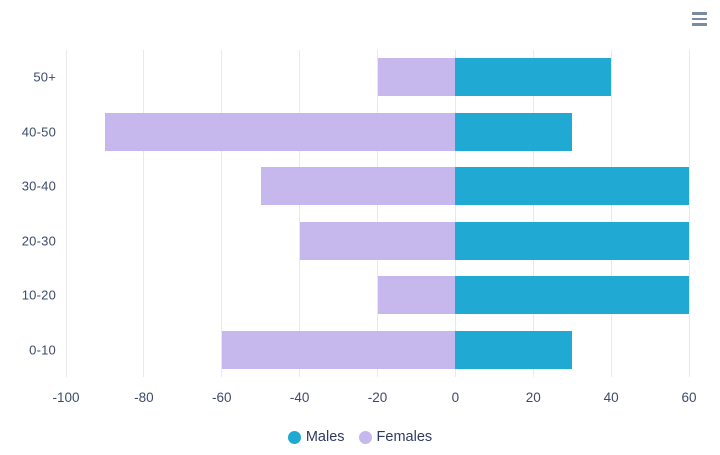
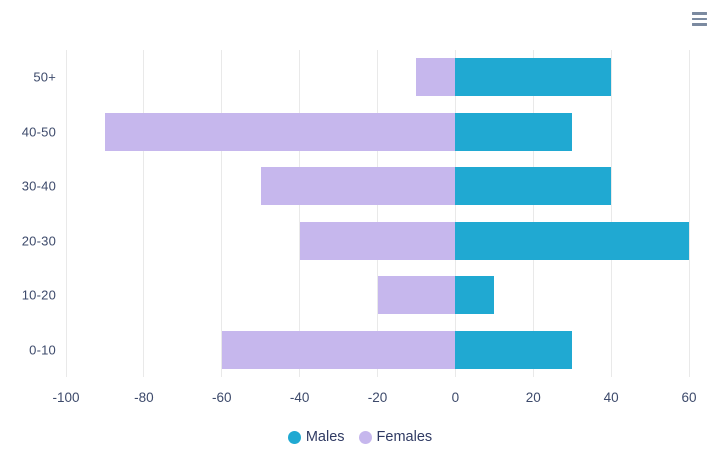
Females/50+: -20 -> -10
Males/30-40: 60 -> 40
Males/10-20: 60 -> 10
